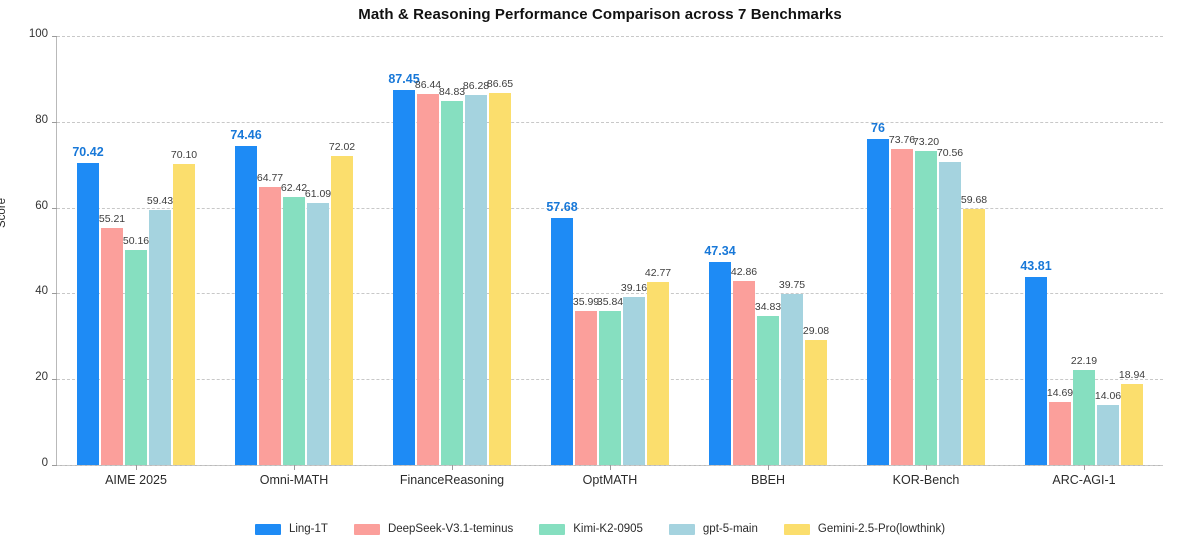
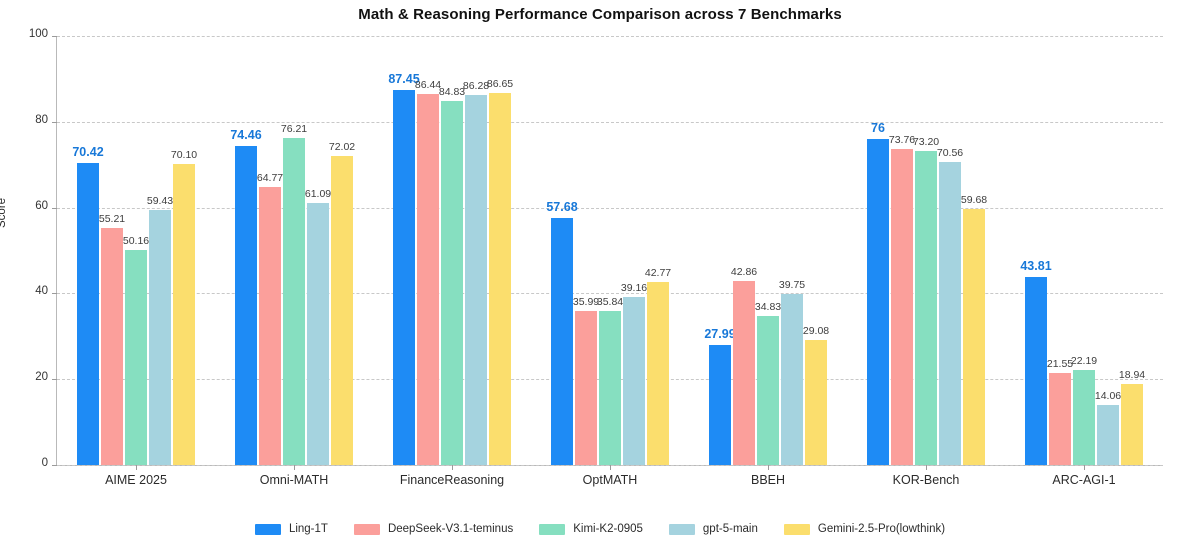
Kimi-K2-0905/Omni-MATH: 62.42 -> 76.21
Ling-1T/BBEH: 47.34 -> 27.99
DeepSeek-V3.1-teminus/ARC-AGI-1: 14.69 -> 21.55
